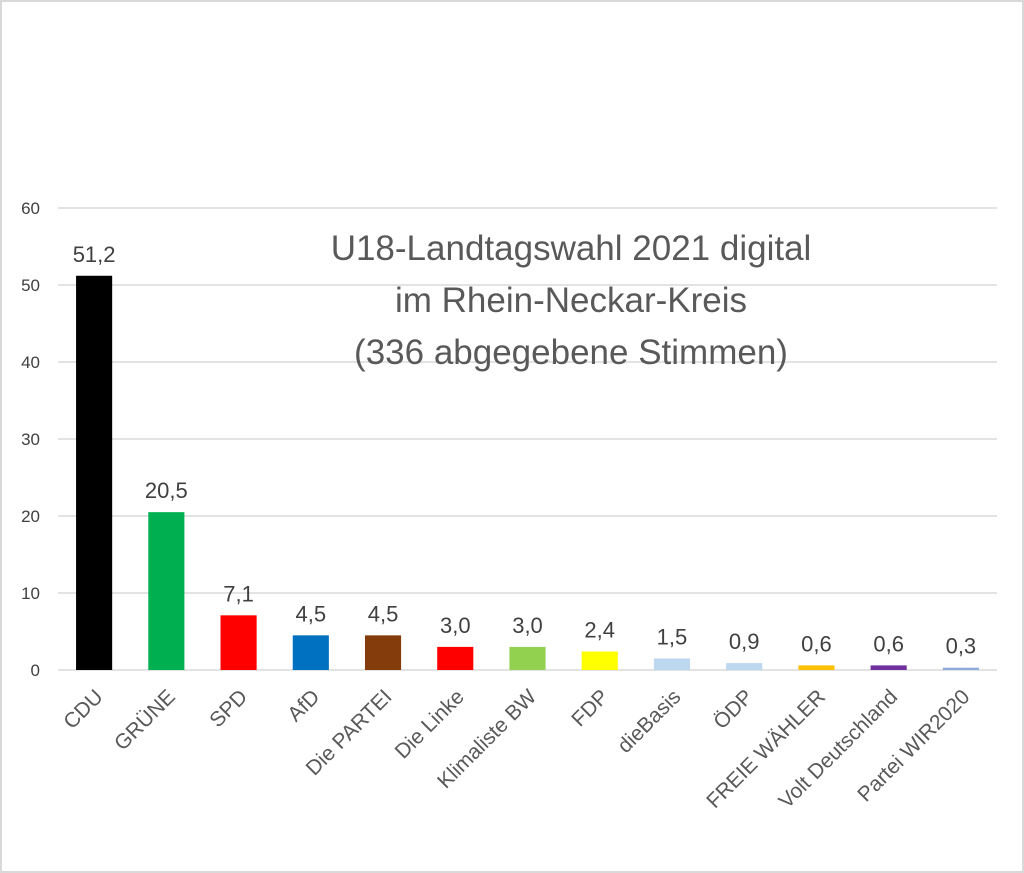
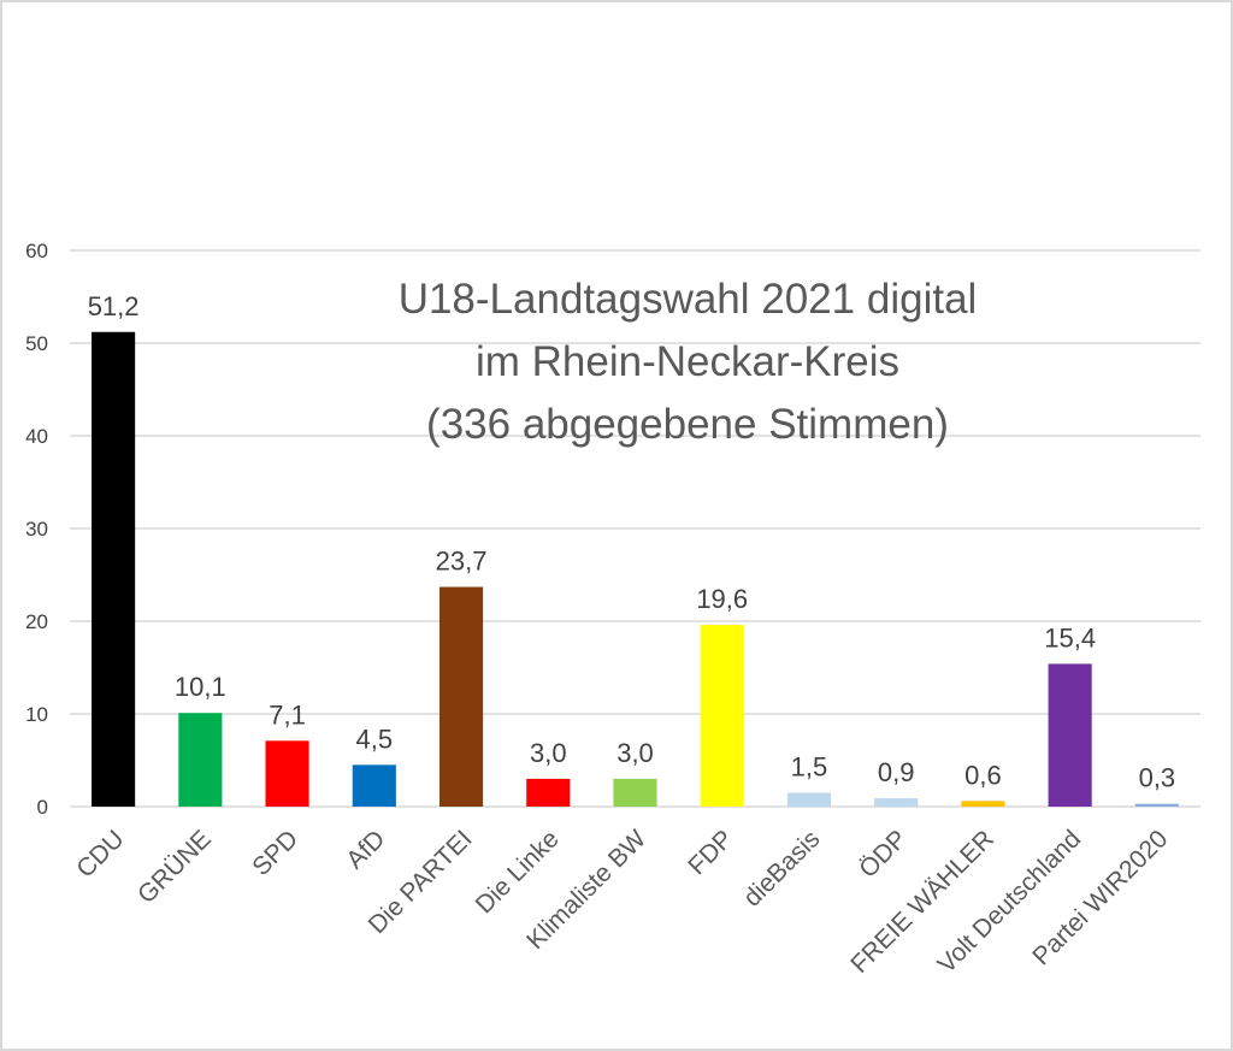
GRÜNE: 20,5 -> 10,1
Die PARTEI: 4,5 -> 23,7
FDP: 2,4 -> 19,6
Volt Deutschland: 0,6 -> 15,4
